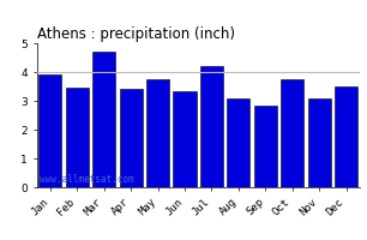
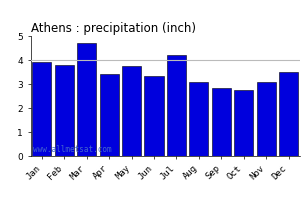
Feb: 3.45 -> 3.80
Oct: 3.75 -> 2.75
